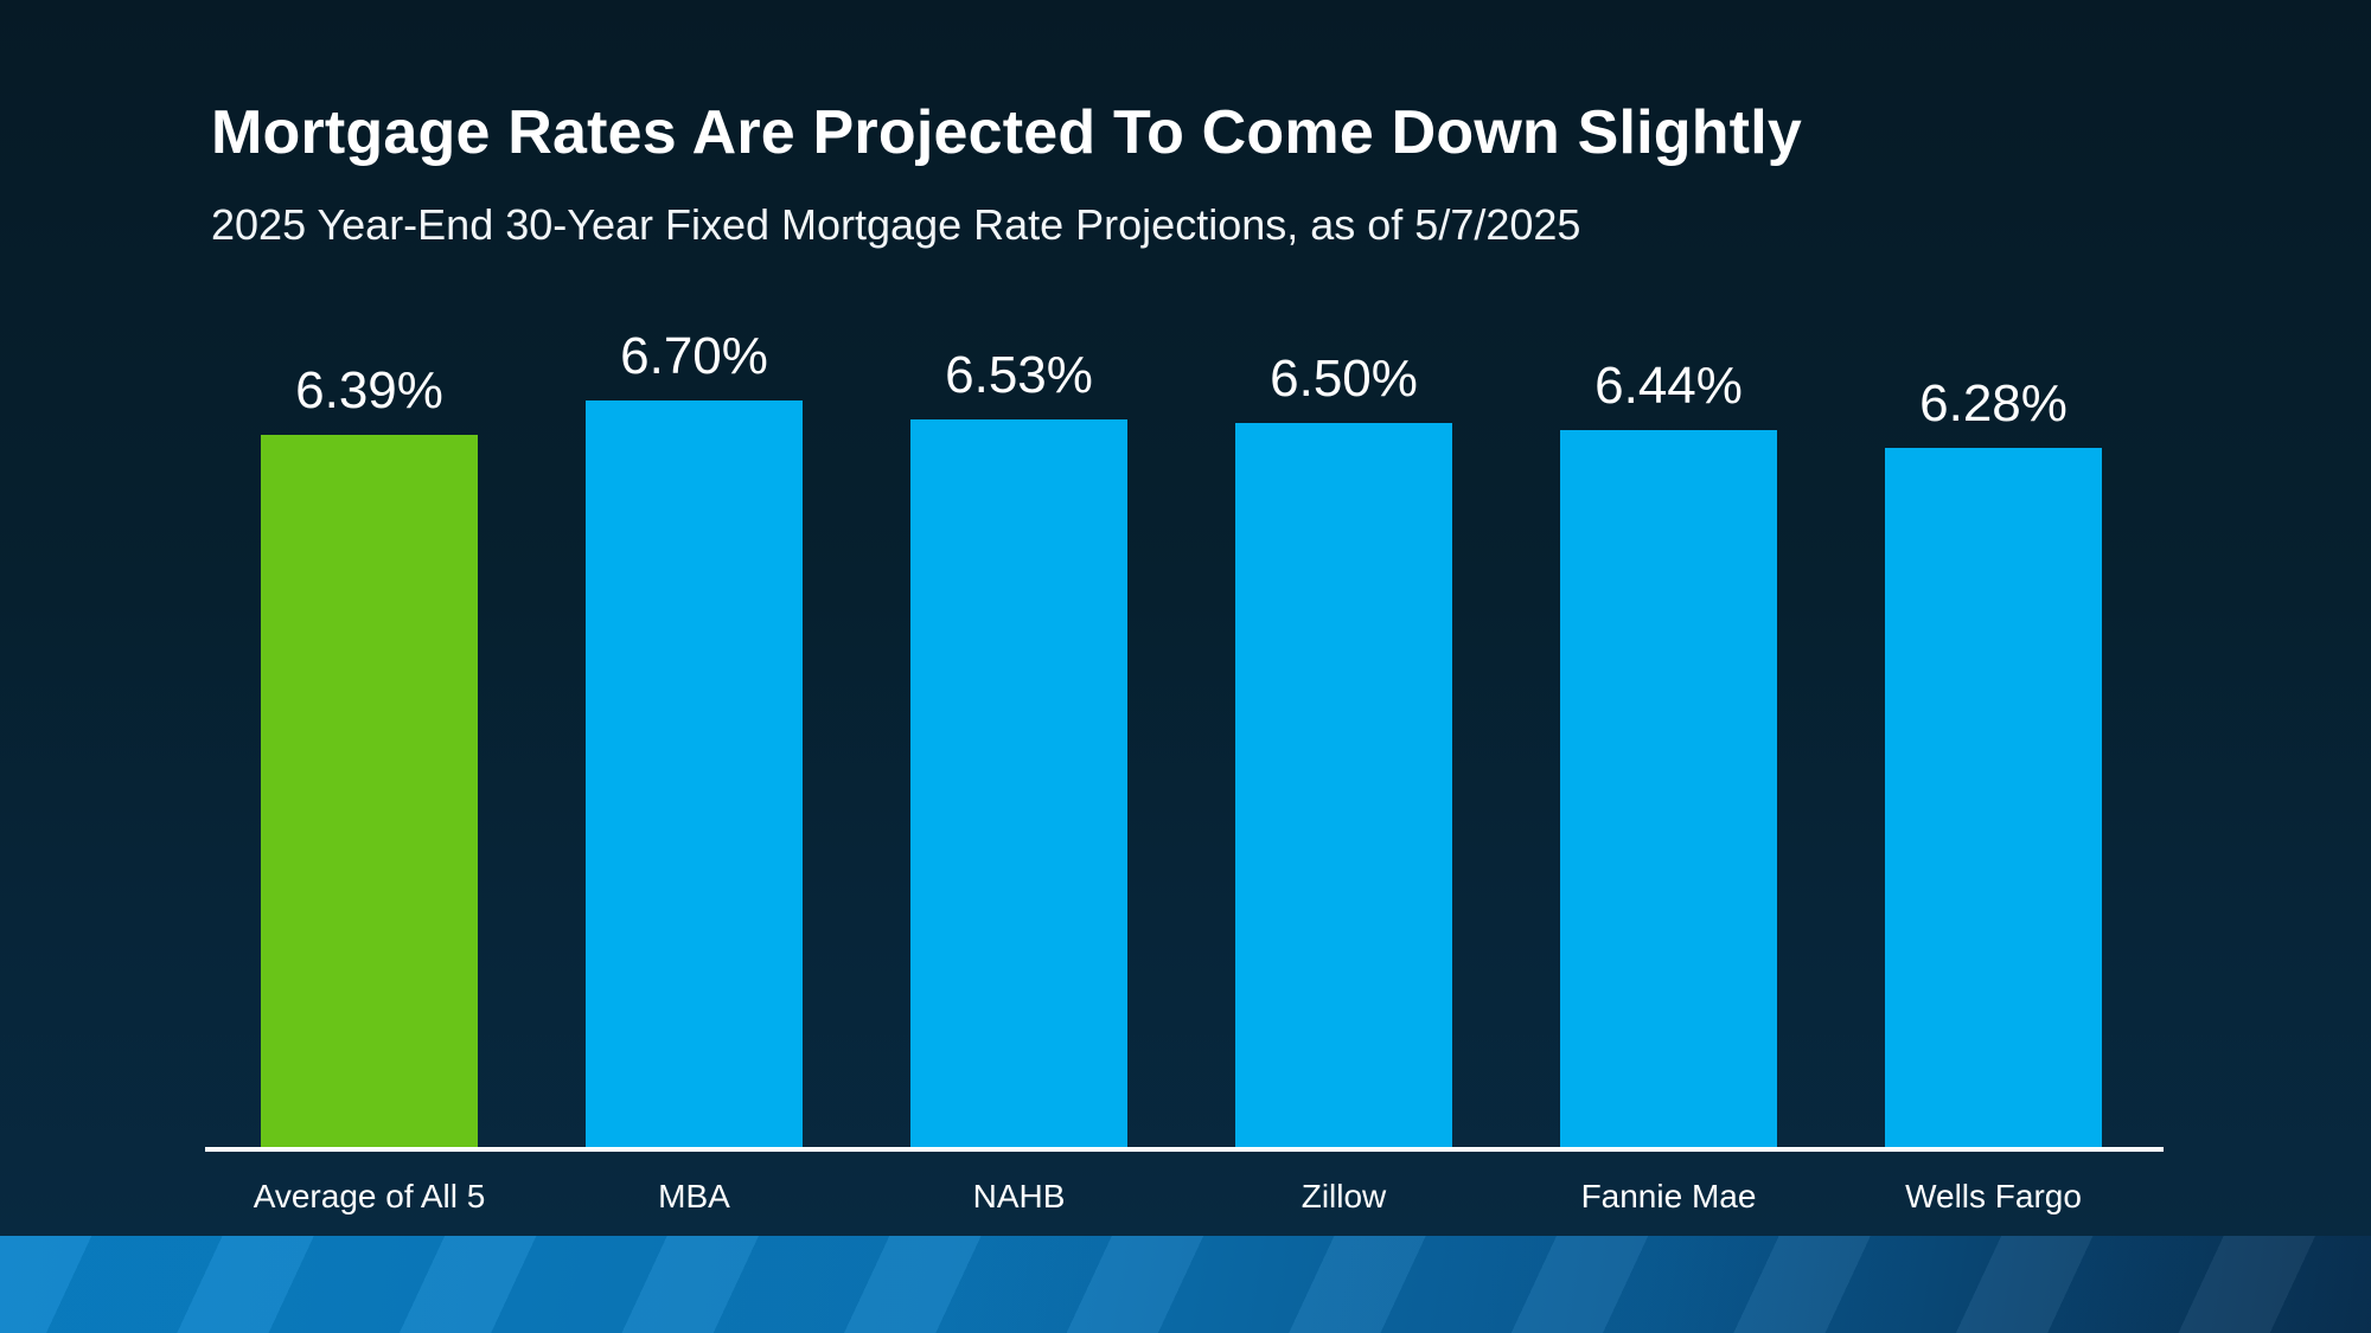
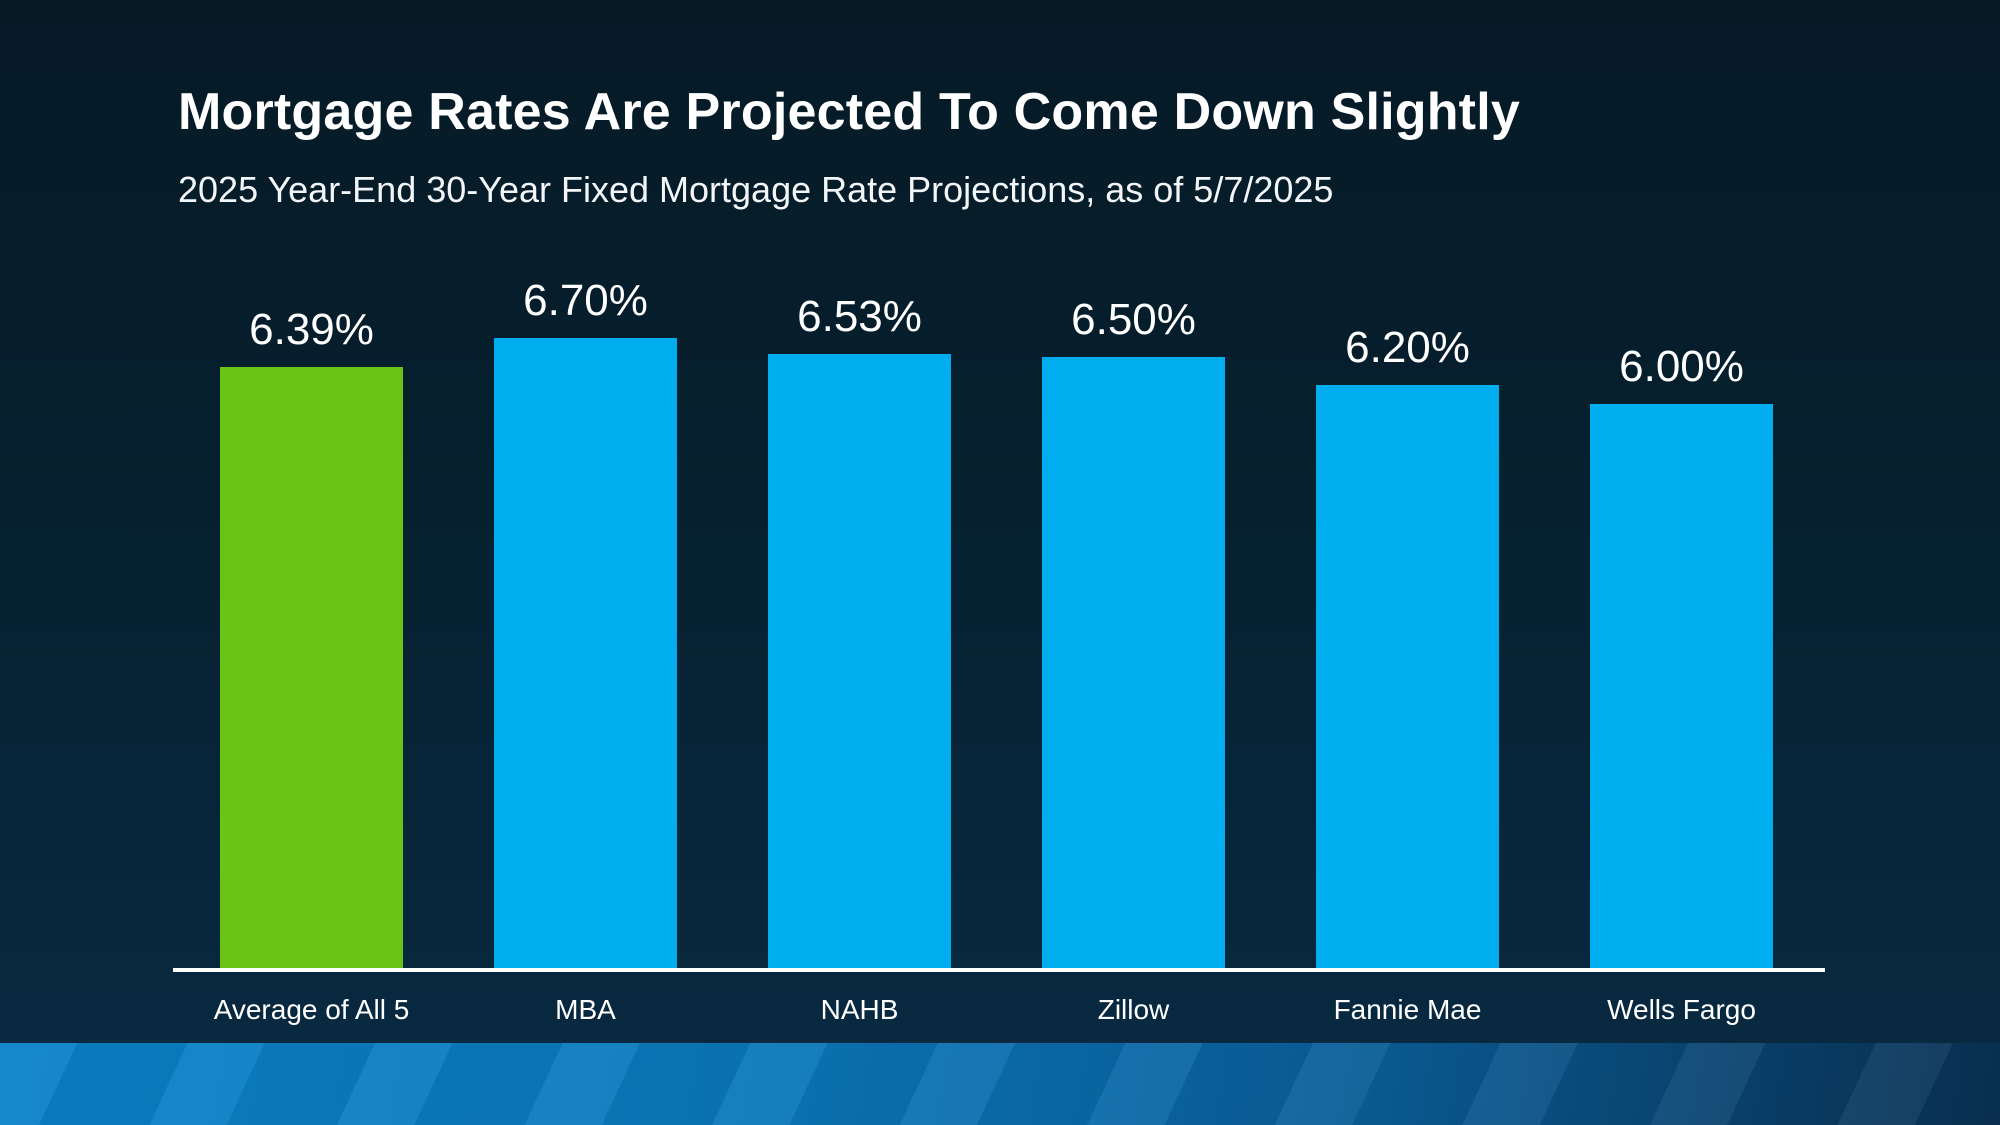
Fannie Mae: 6.44% -> 6.20%
Wells Fargo: 6.28% -> 6.00%
